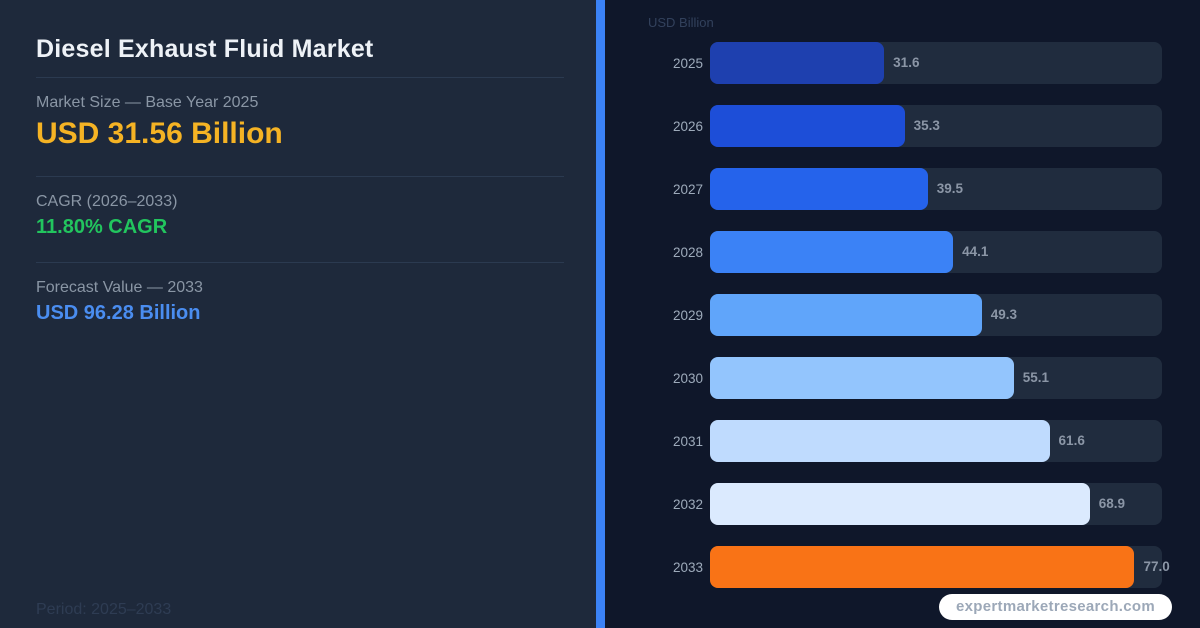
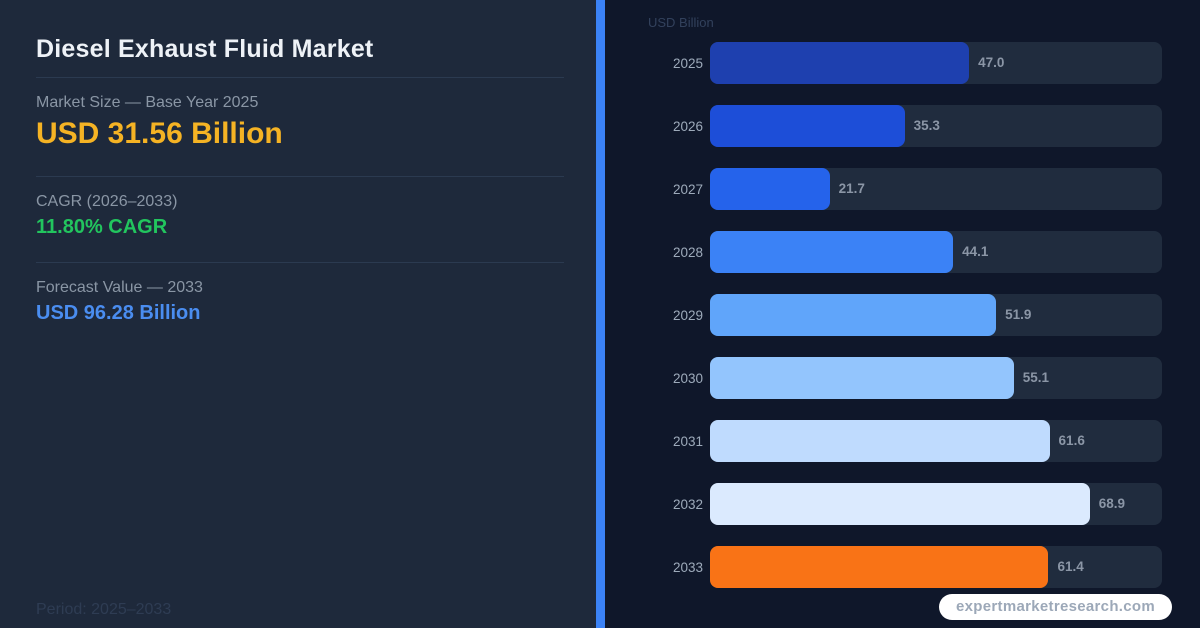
2025: 31.6 -> 47.0
2027: 39.5 -> 21.7
2029: 49.3 -> 51.9
2033: 77.0 -> 61.4
